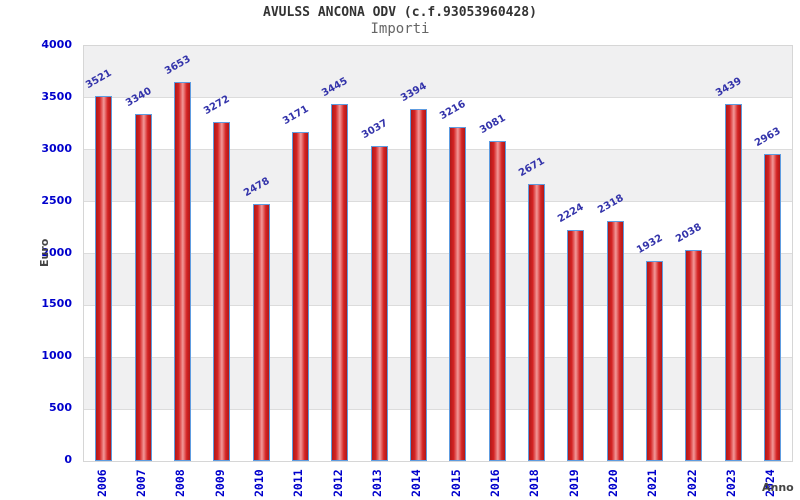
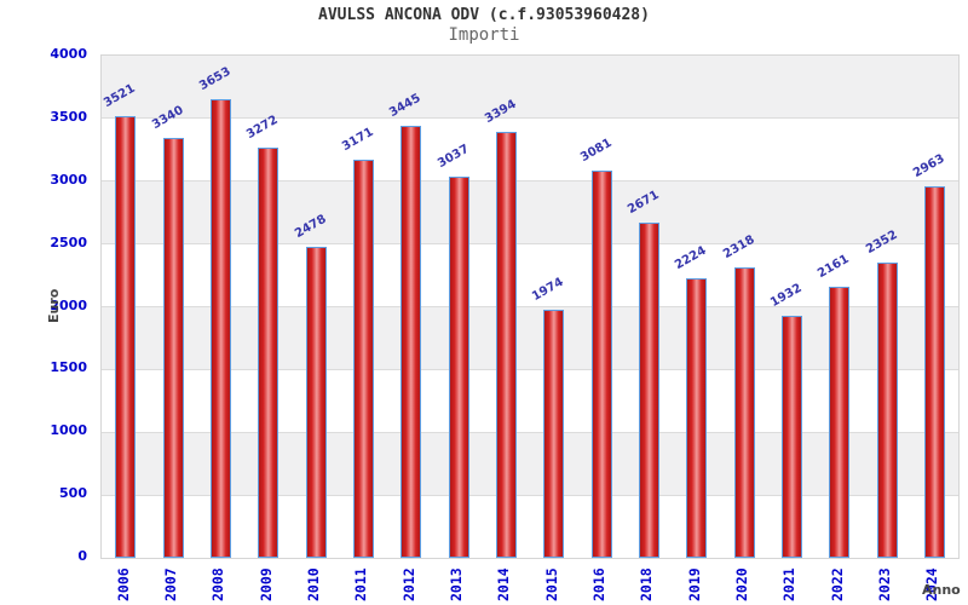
2015: 3216 -> 1974
2022: 2038 -> 2161
2023: 3439 -> 2352
